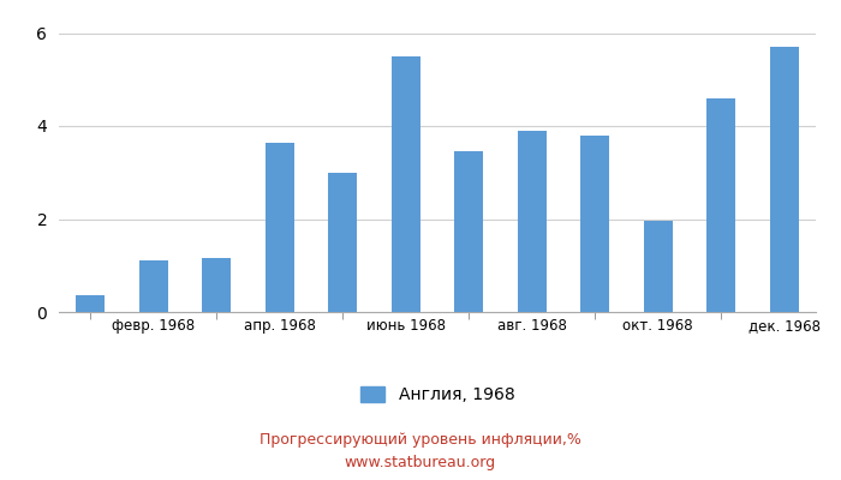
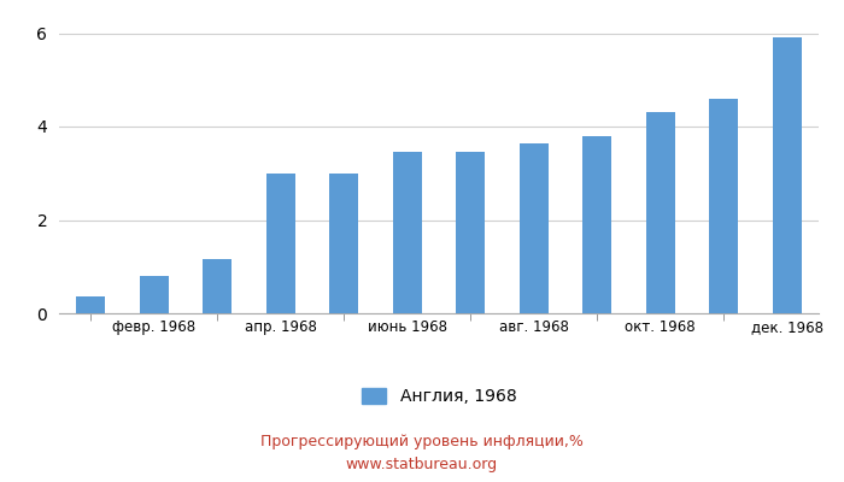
февр. 1968: 1.10 -> 0.80
апр. 1968: 3.65 -> 3.00
июнь 1968: 5.50 -> 3.45
авг. 1968: 3.90 -> 3.65
окт. 1968: 1.95 -> 4.30
дек. 1968: 5.70 -> 5.90
